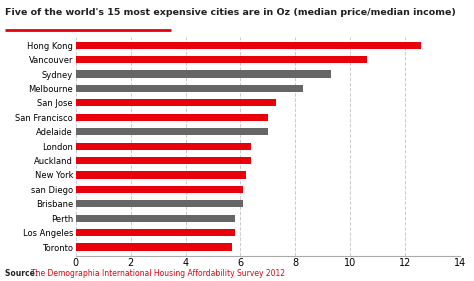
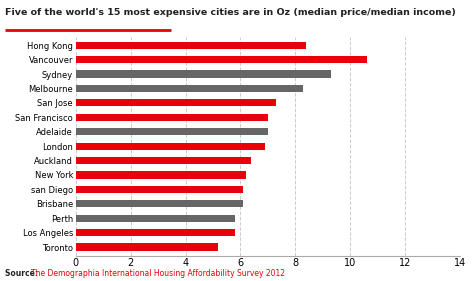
Hong Kong: 12.6 -> 8.4
London: 6.4 -> 6.9
Toronto: 5.7 -> 5.2
